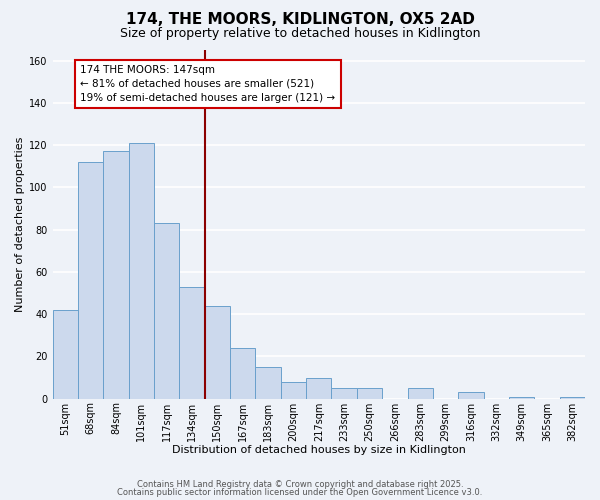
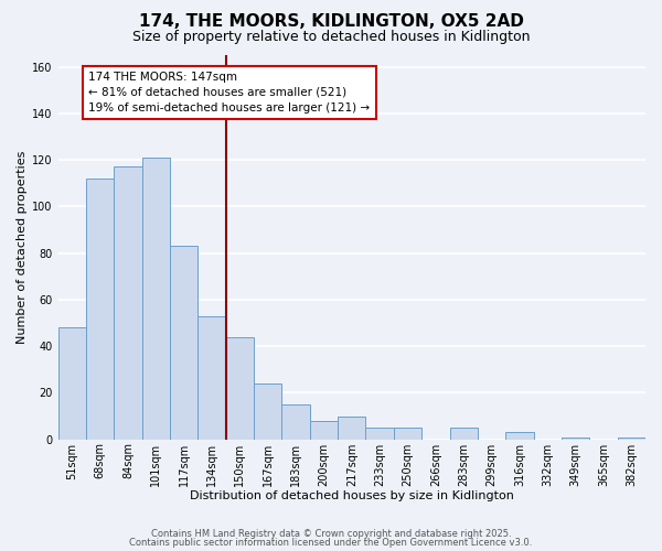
51sqm: 42 -> 48
